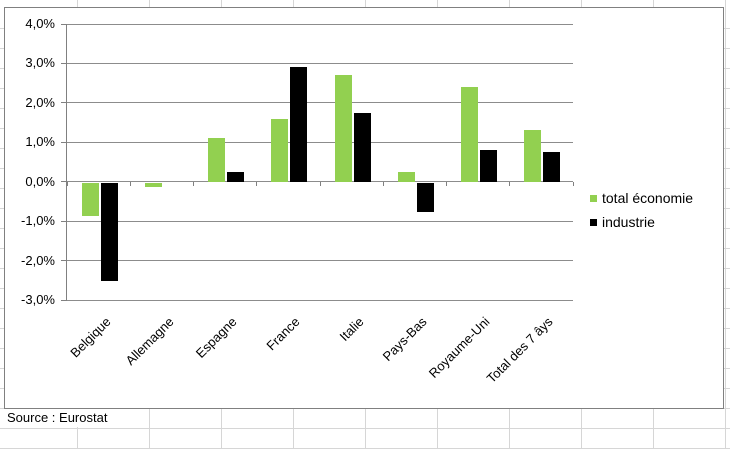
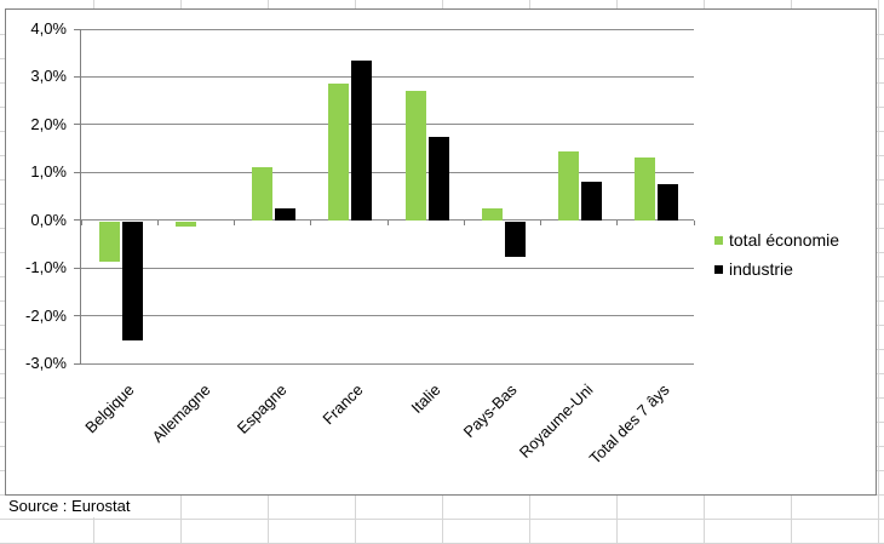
total économie/France: 1,6% -> 2,9%
industrie/France: 2,9% -> 3,4%
total économie/Royaume-Uni: 2,4% -> 1,4%
